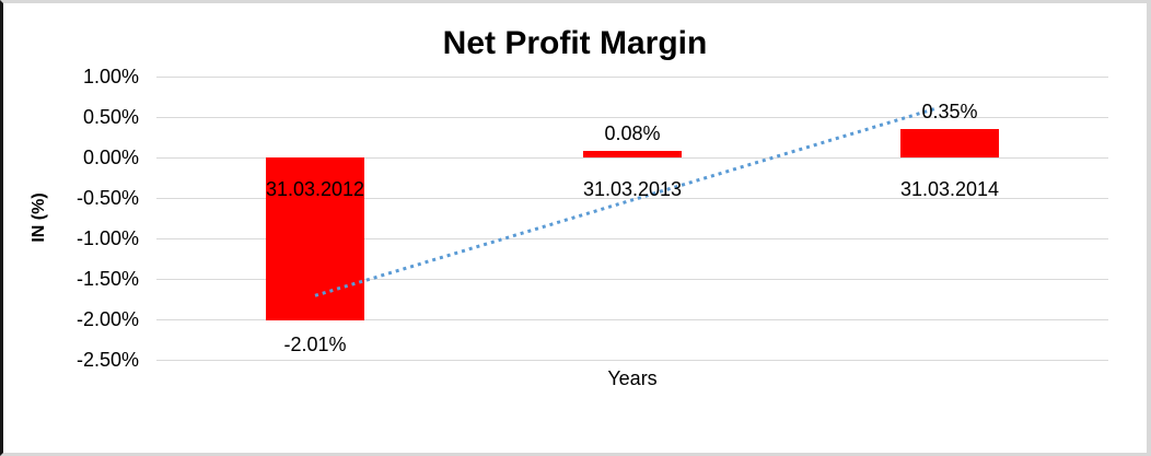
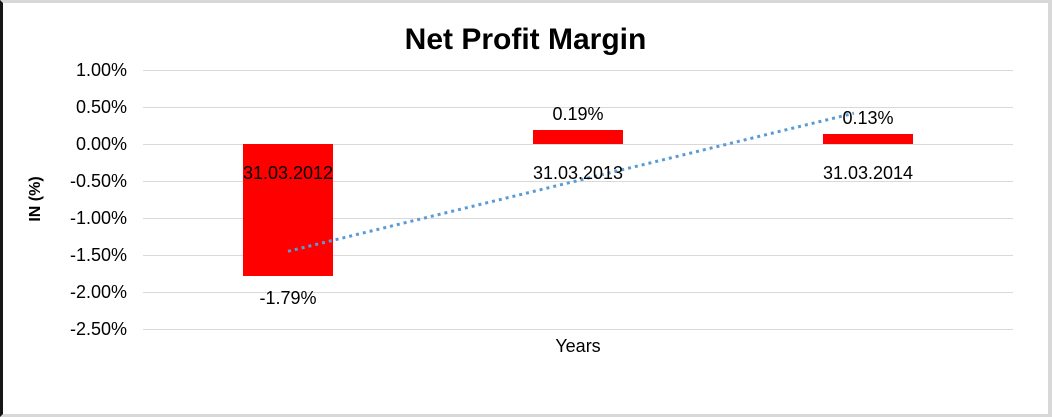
31.03.2012: -2.01% -> -1.79%
31.03.2013: 0.08% -> 0.19%
31.03.2014: 0.35% -> 0.13%
